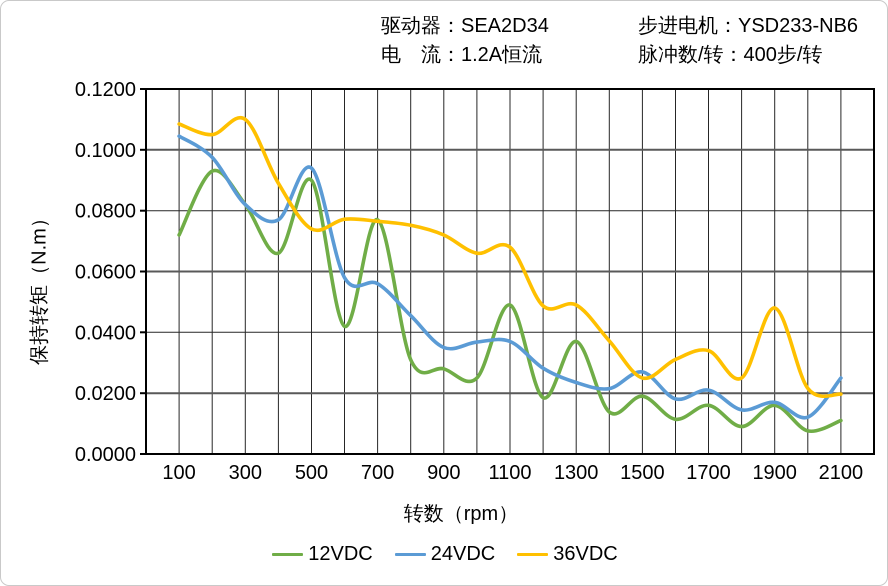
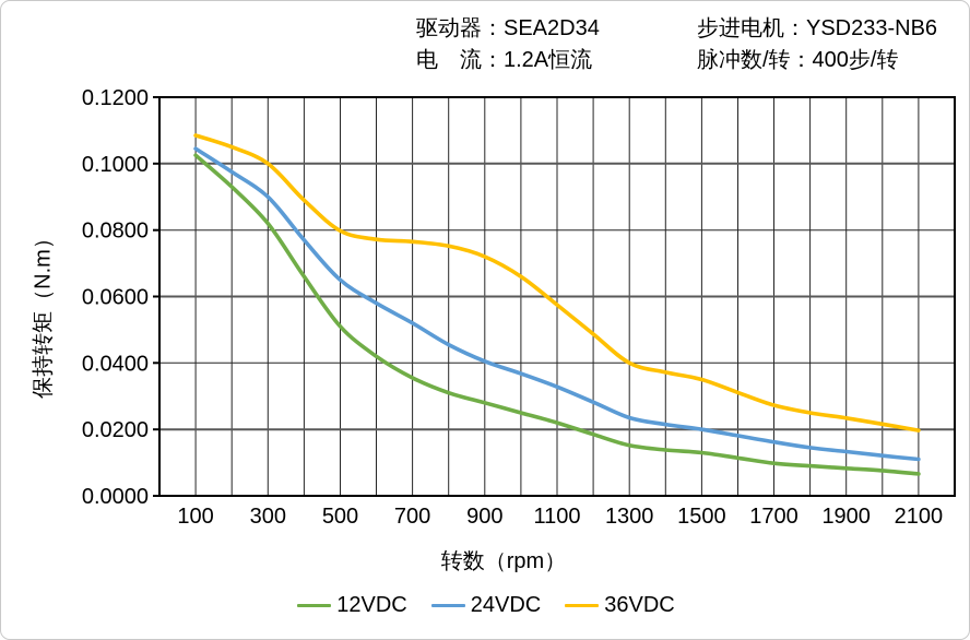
12VDC/100: 0.072 -> 0.102
24VDC/300: 0.082 -> 0.090
36VDC/300: 0.110 -> 0.100
12VDC/500: 0.090 -> 0.051
24VDC/500: 0.094 -> 0.065
36VDC/500: 0.074 -> 0.080
12VDC/700: 0.077 -> 0.035
24VDC/700: 0.056 -> 0.052
24VDC/900: 0.035 -> 0.041
12VDC/1100: 0.049 -> 0.022
24VDC/1100: 0.037 -> 0.033
36VDC/1100: 0.068 -> 0.058
12VDC/1300: 0.037 -> 0.015
36VDC/1300: 0.049 -> 0.040
12VDC/1500: 0.019 -> 0.013
24VDC/1500: 0.027 -> 0.020
36VDC/1500: 0.025 -> 0.035
12VDC/1700: 0.016 -> 0.010
24VDC/1700: 0.021 -> 0.016
36VDC/1700: 0.034 -> 0.027
12VDC/1900: 0.016 -> 0.008
24VDC/1900: 0.017 -> 0.013
36VDC/1900: 0.048 -> 0.023
12VDC/2100: 0.011 -> 0.007
24VDC/2100: 0.025 -> 0.011
